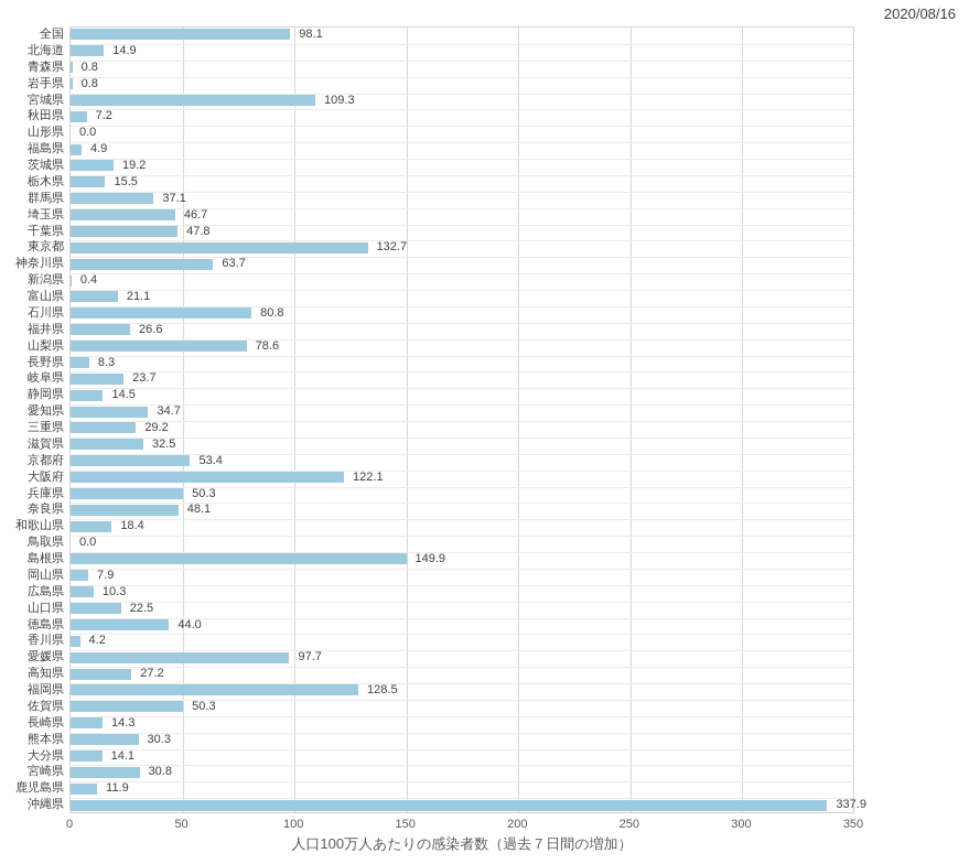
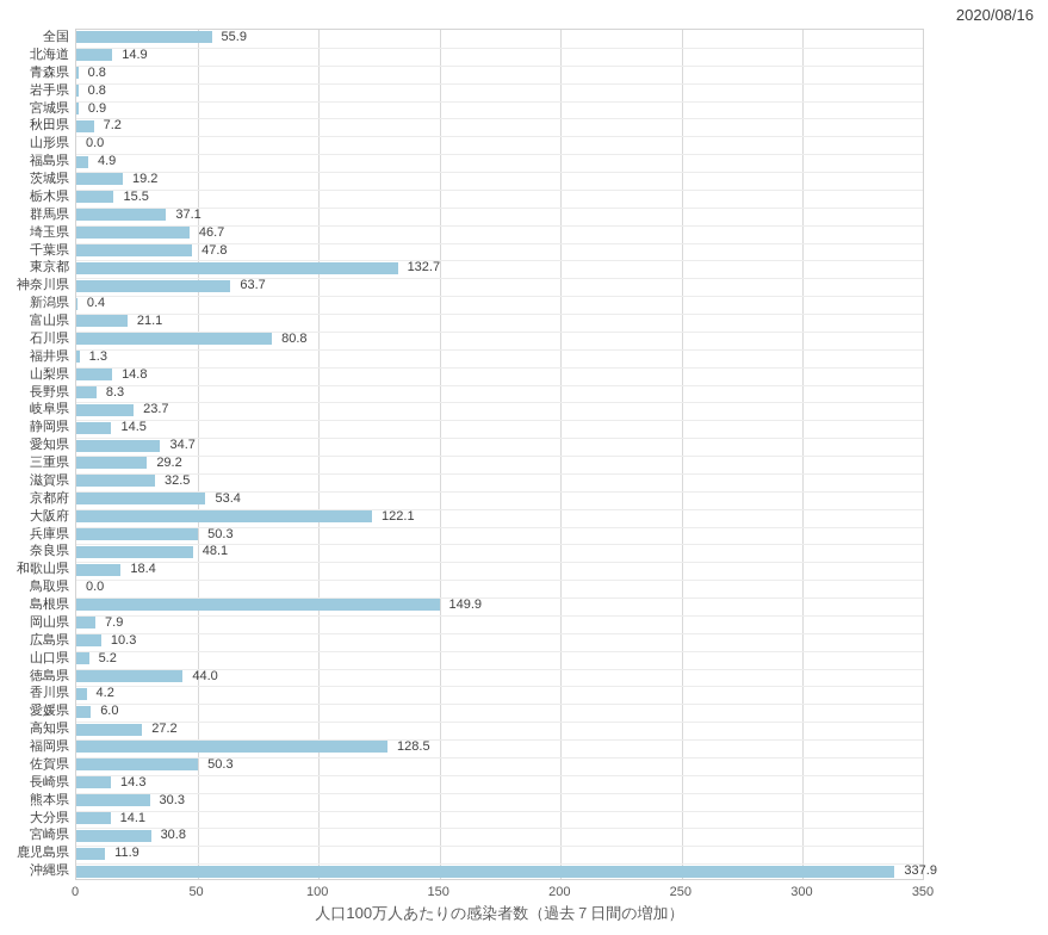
全国: 98.1 -> 55.9
宮城県: 109.3 -> 0.9
福井県: 26.6 -> 1.3
山梨県: 78.6 -> 14.8
山口県: 22.5 -> 5.2
愛媛県: 97.7 -> 6.0
